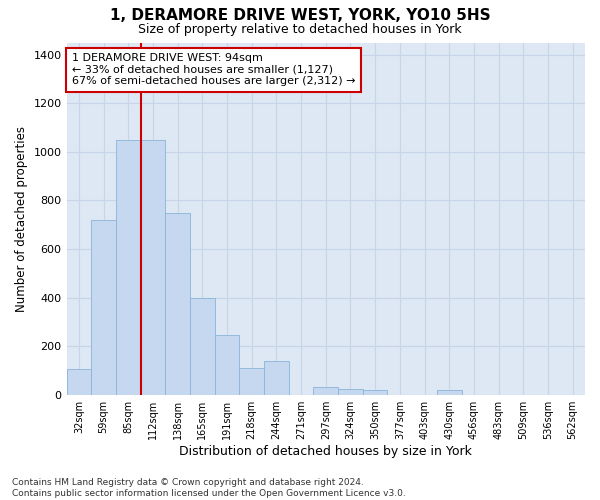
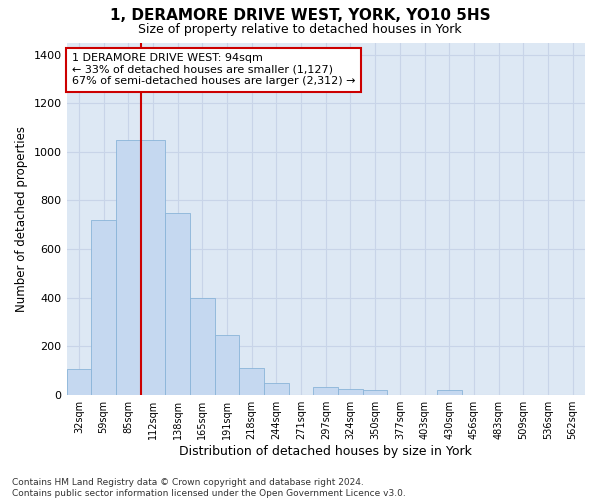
244sqm: 140 -> 48
